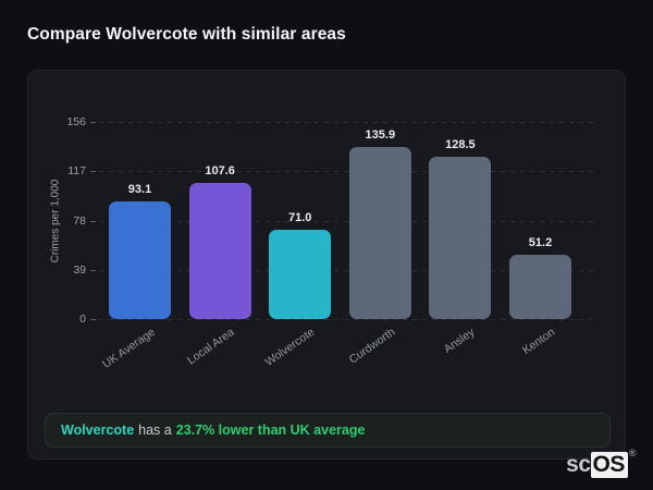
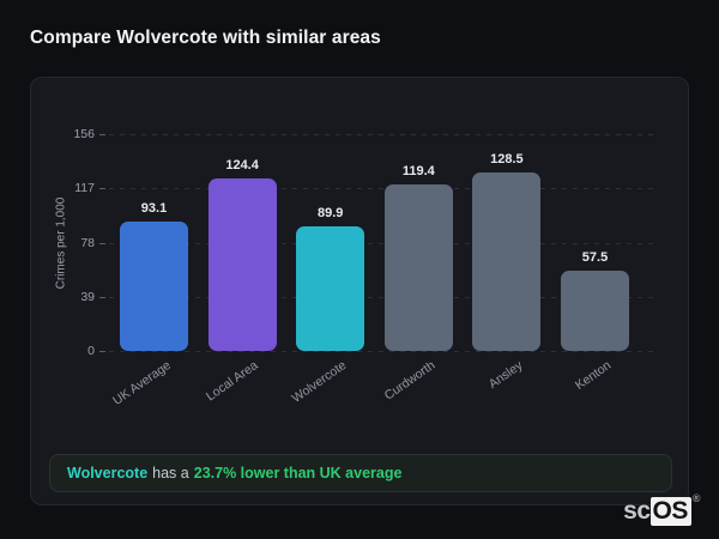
Local Area: 107.6 -> 124.4
Wolvercote: 71.0 -> 89.9
Curdworth: 135.9 -> 119.4
Kenton: 51.2 -> 57.5
